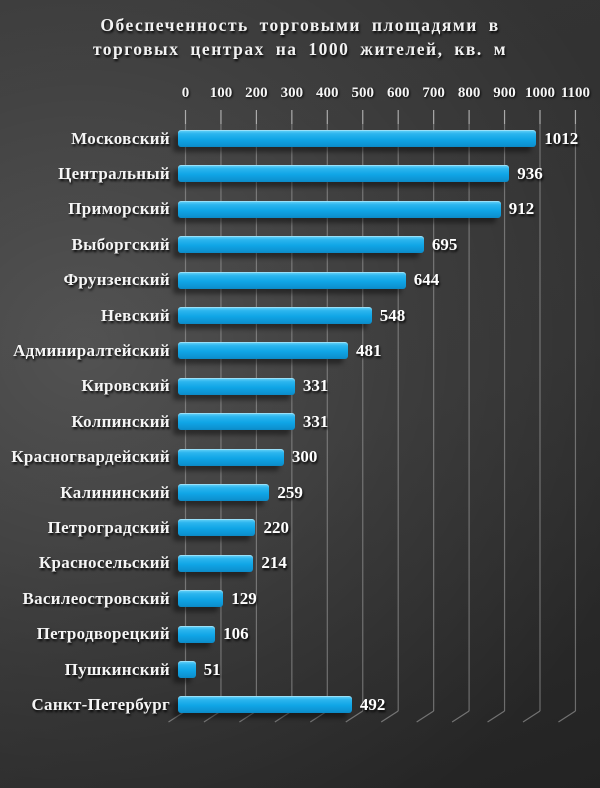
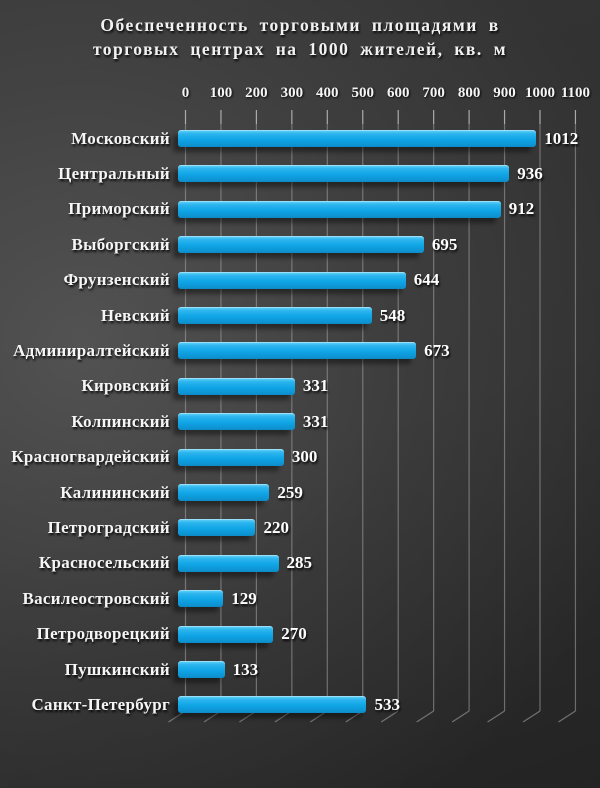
Админиралтейский: 481 -> 673
Красносельский: 214 -> 285
Петродворецкий: 106 -> 270
Пушкинский: 51 -> 133
Санкт-Петербург: 492 -> 533
